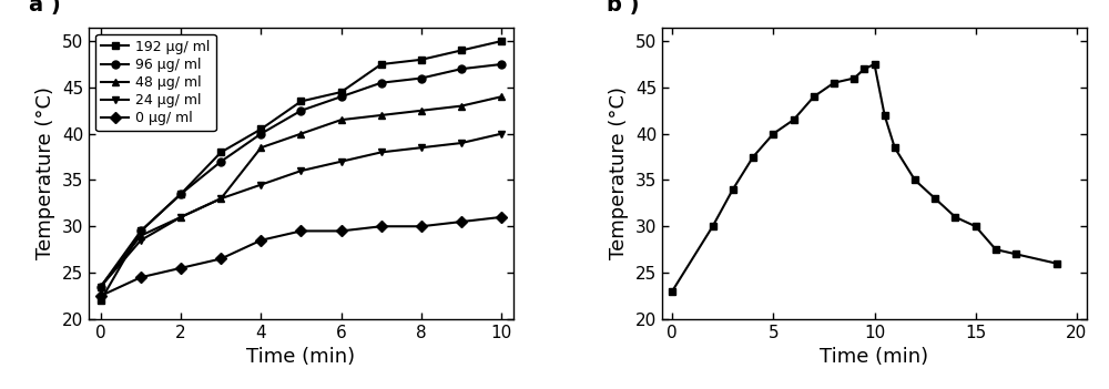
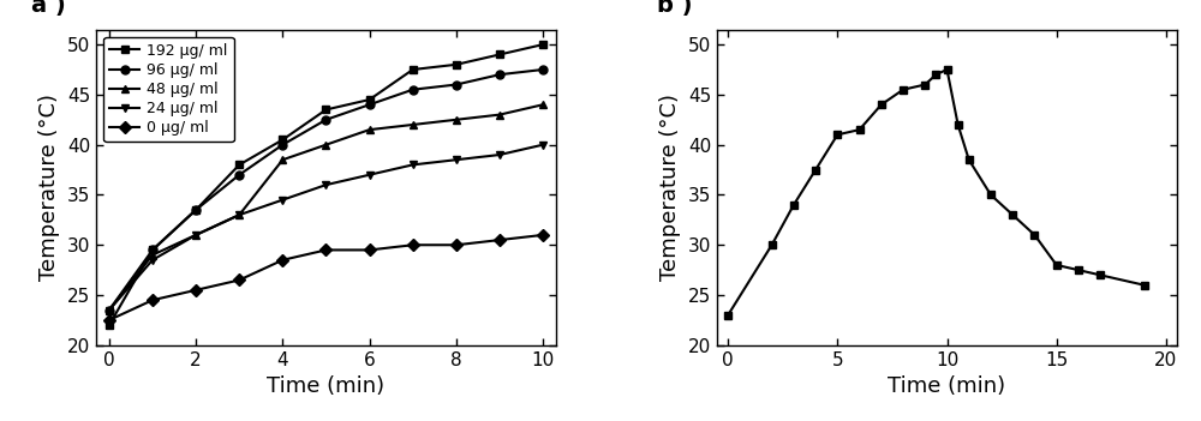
5: 40.0 -> 41.0
15: 30.0 -> 28.0
